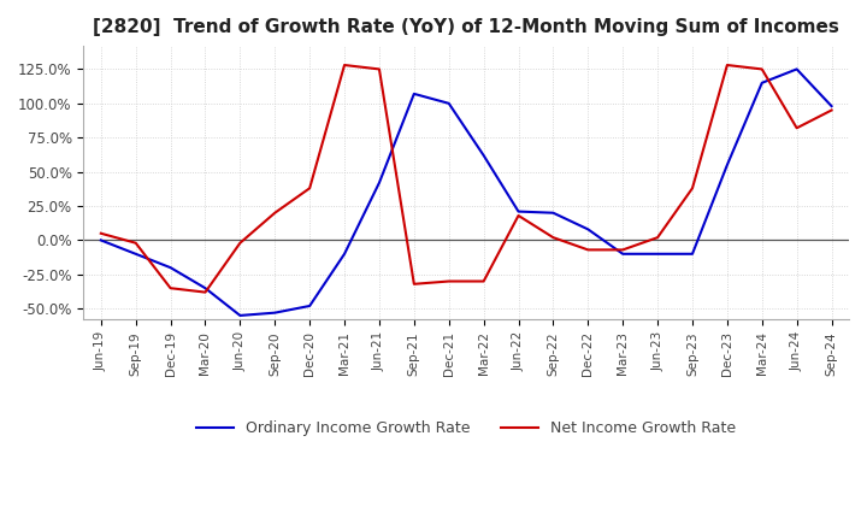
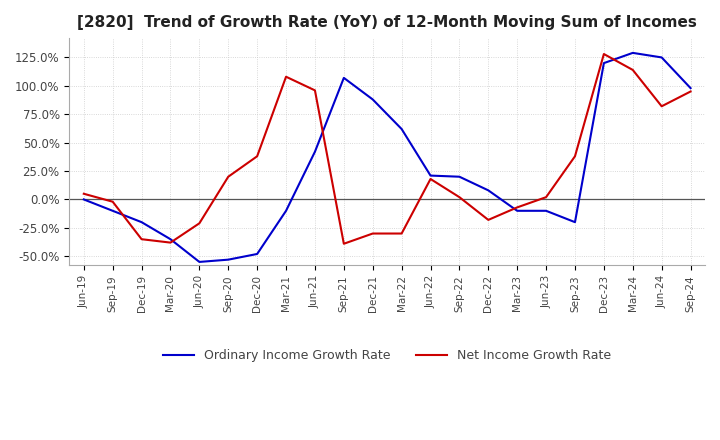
Net Income Growth Rate/Jun-20: -2% -> -21%
Net Income Growth Rate/Mar-21: 128% -> 108%
Net Income Growth Rate/Jun-21: 125% -> 96%
Net Income Growth Rate/Sep-21: -32% -> -39%
Ordinary Income Growth Rate/Dec-21: 100% -> 88%
Net Income Growth Rate/Dec-22: -7% -> -18%
Ordinary Income Growth Rate/Sep-23: -10% -> -20%
Ordinary Income Growth Rate/Dec-23: 55% -> 120%
Ordinary Income Growth Rate/Mar-24: 115% -> 129%
Net Income Growth Rate/Mar-24: 125% -> 114%
